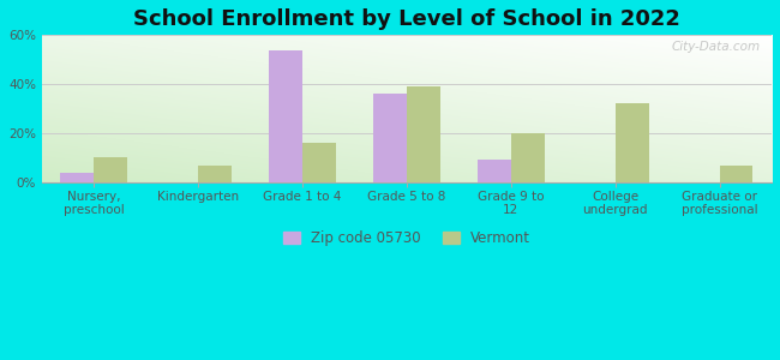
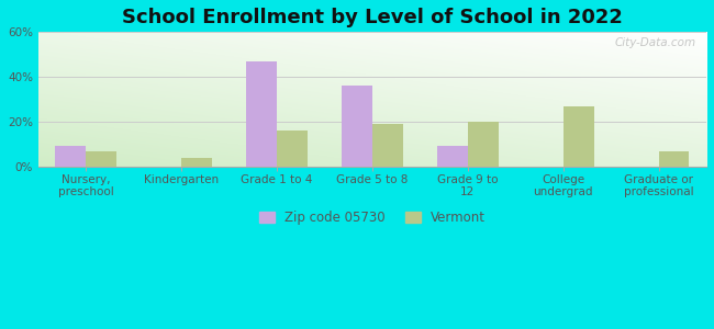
Zip code 05730/Nursery, preschool: 4% -> 9%
Vermont/Nursery, preschool: 10% -> 7%
Vermont/Kindergarten: 7% -> 4%
Zip code 05730/Grade 1 to 4: 54% -> 47%
Vermont/Grade 5 to 8: 39% -> 19%
Vermont/College undergrad: 32% -> 27%
